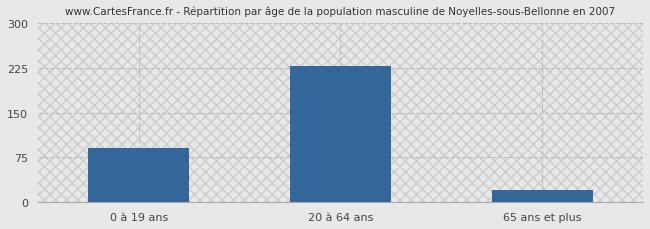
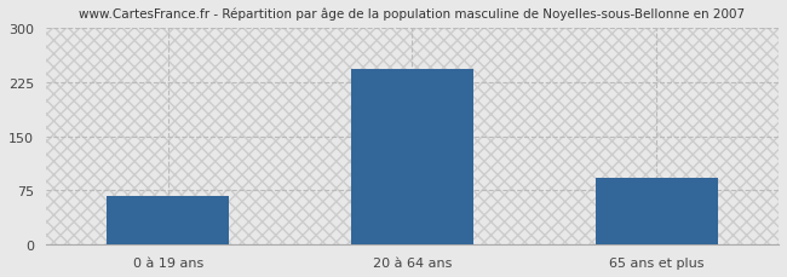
0 à 19 ans: 90 -> 68
20 à 64 ans: 228 -> 242
65 ans et plus: 20 -> 92
